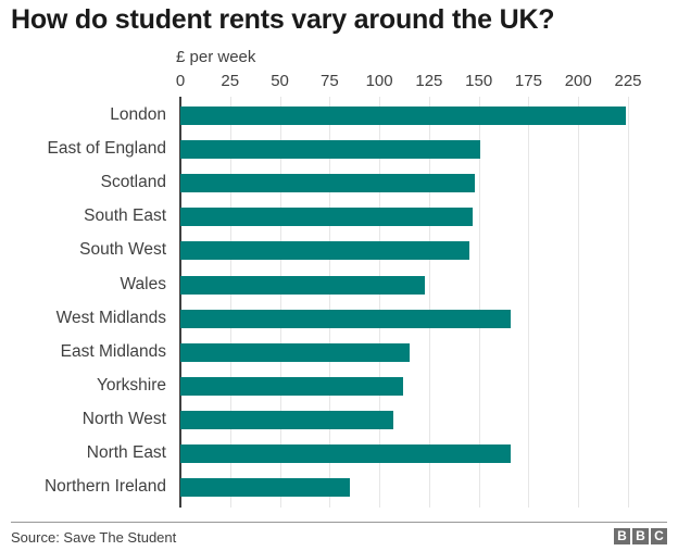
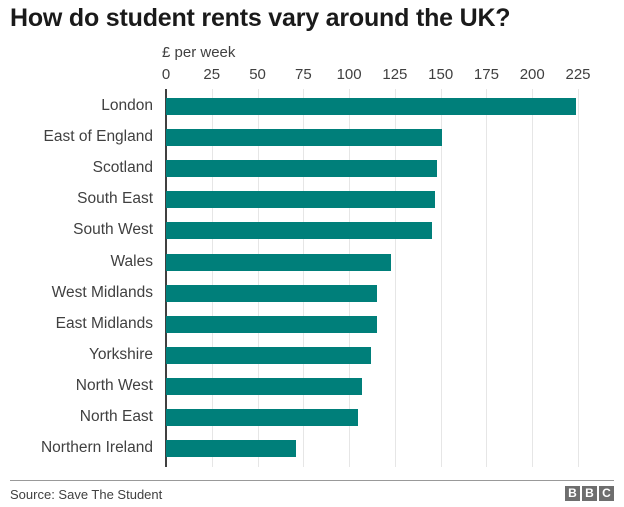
West Midlands: 166 -> 115
North East: 166 -> 105
Northern Ireland: 85 -> 71
